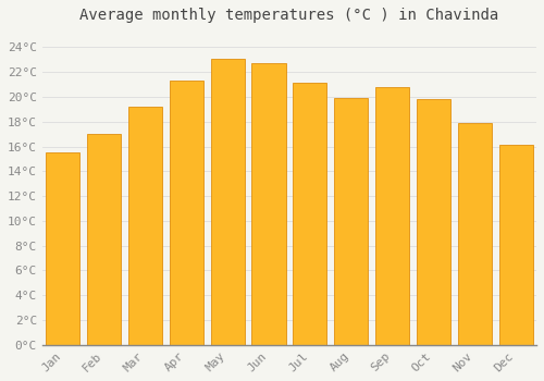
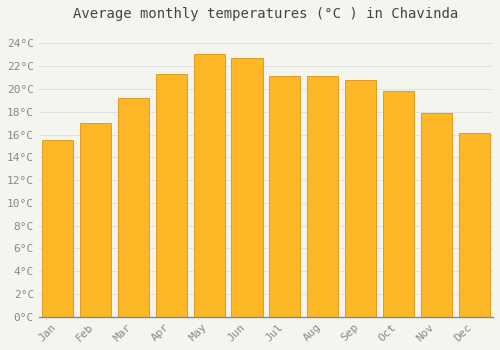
Aug: 19.9°C -> 21.1°C
